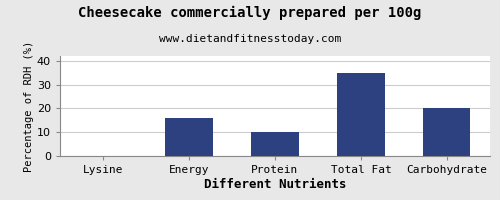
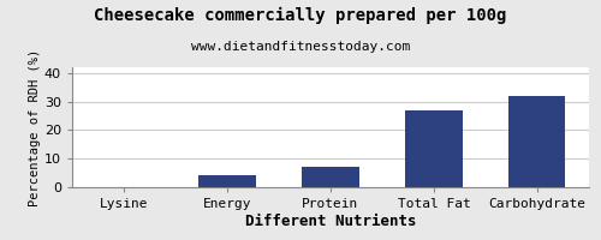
Energy: 16 -> 4
Protein: 10 -> 7
Total Fat: 35 -> 27
Carbohydrate: 20 -> 32
